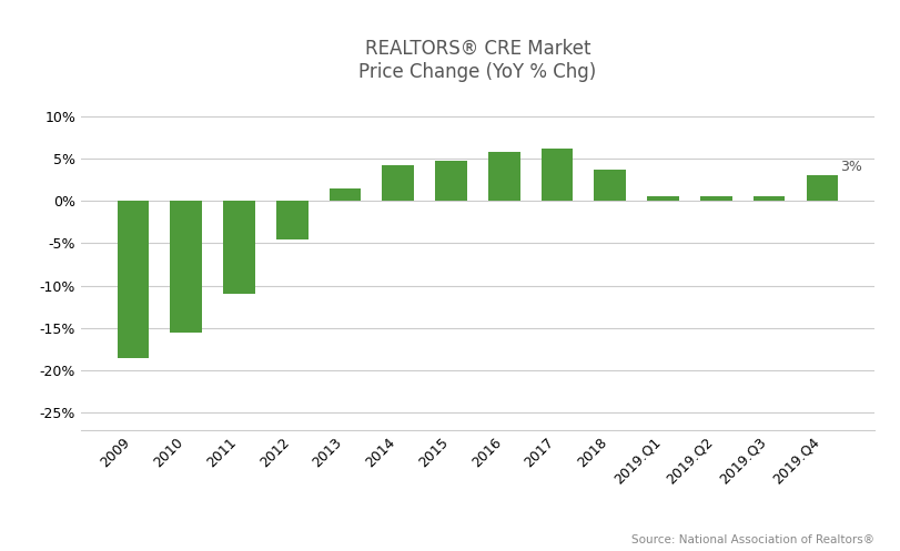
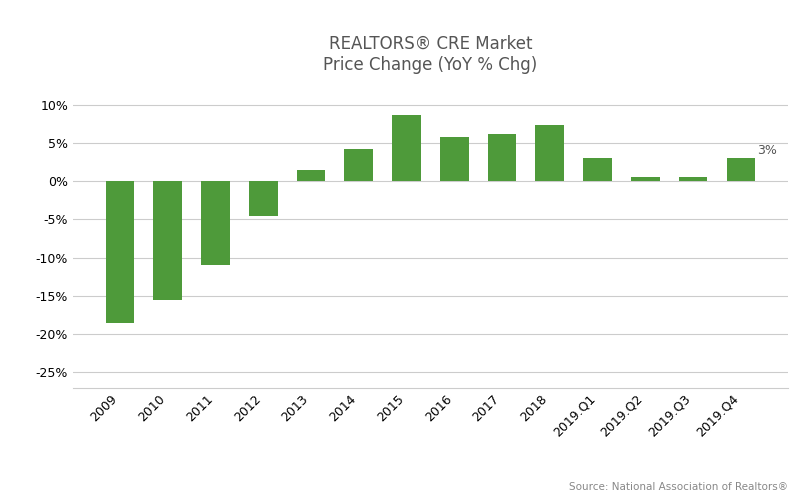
2015: 4.8% -> 8.6%
2018: 3.7% -> 7.4%
2019.Q1: 0.5% -> 3.0%
